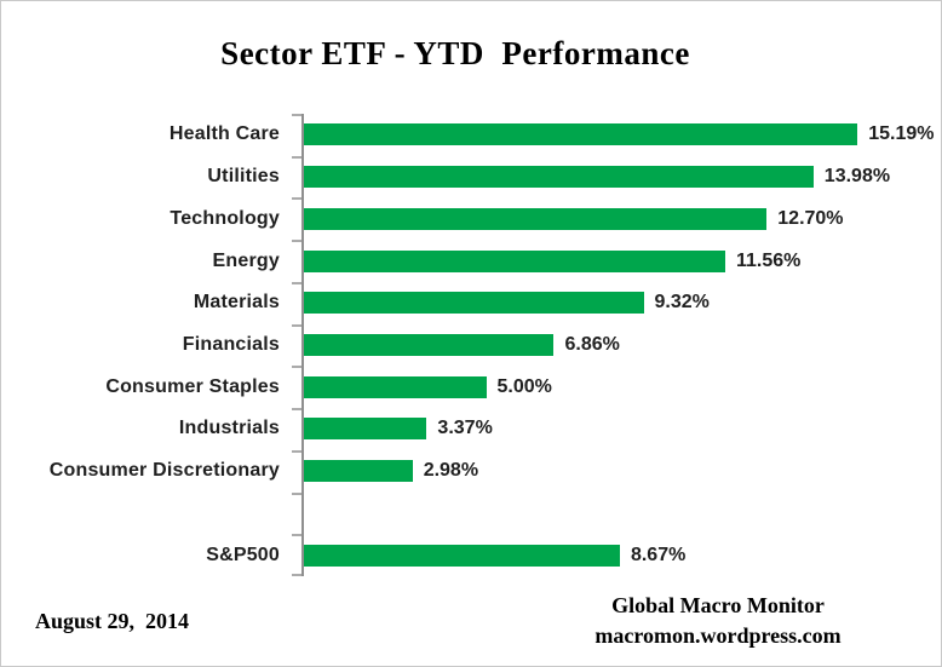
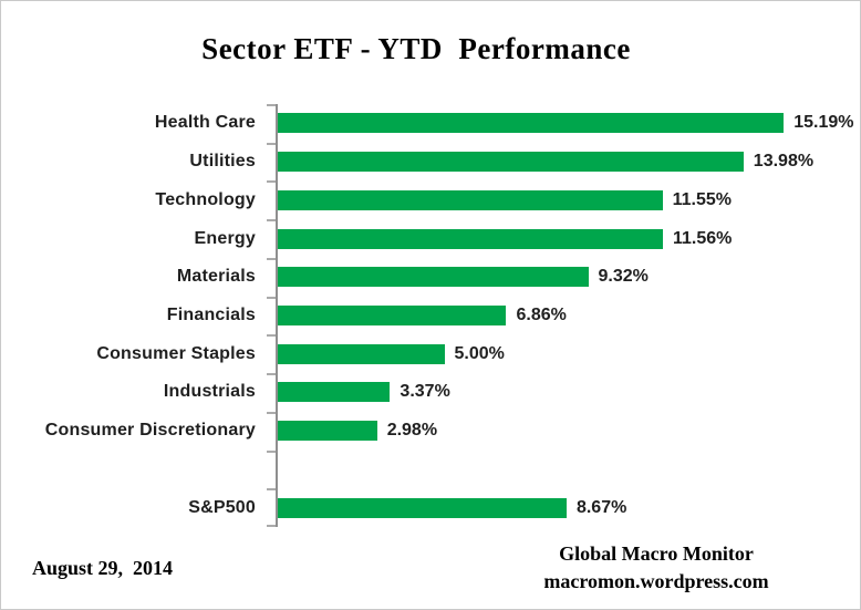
Technology: 12.70% -> 11.55%
